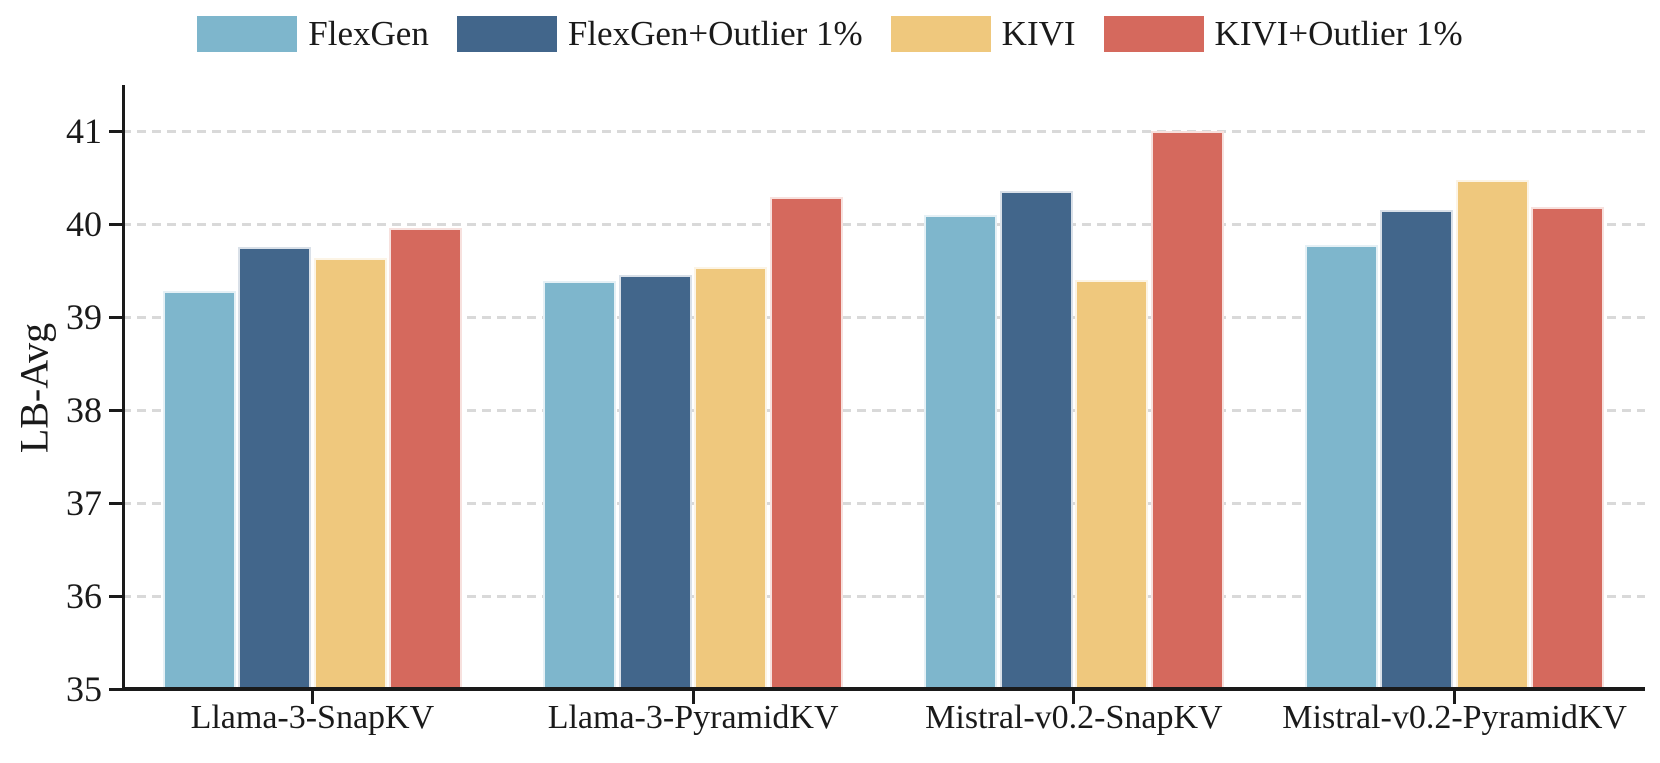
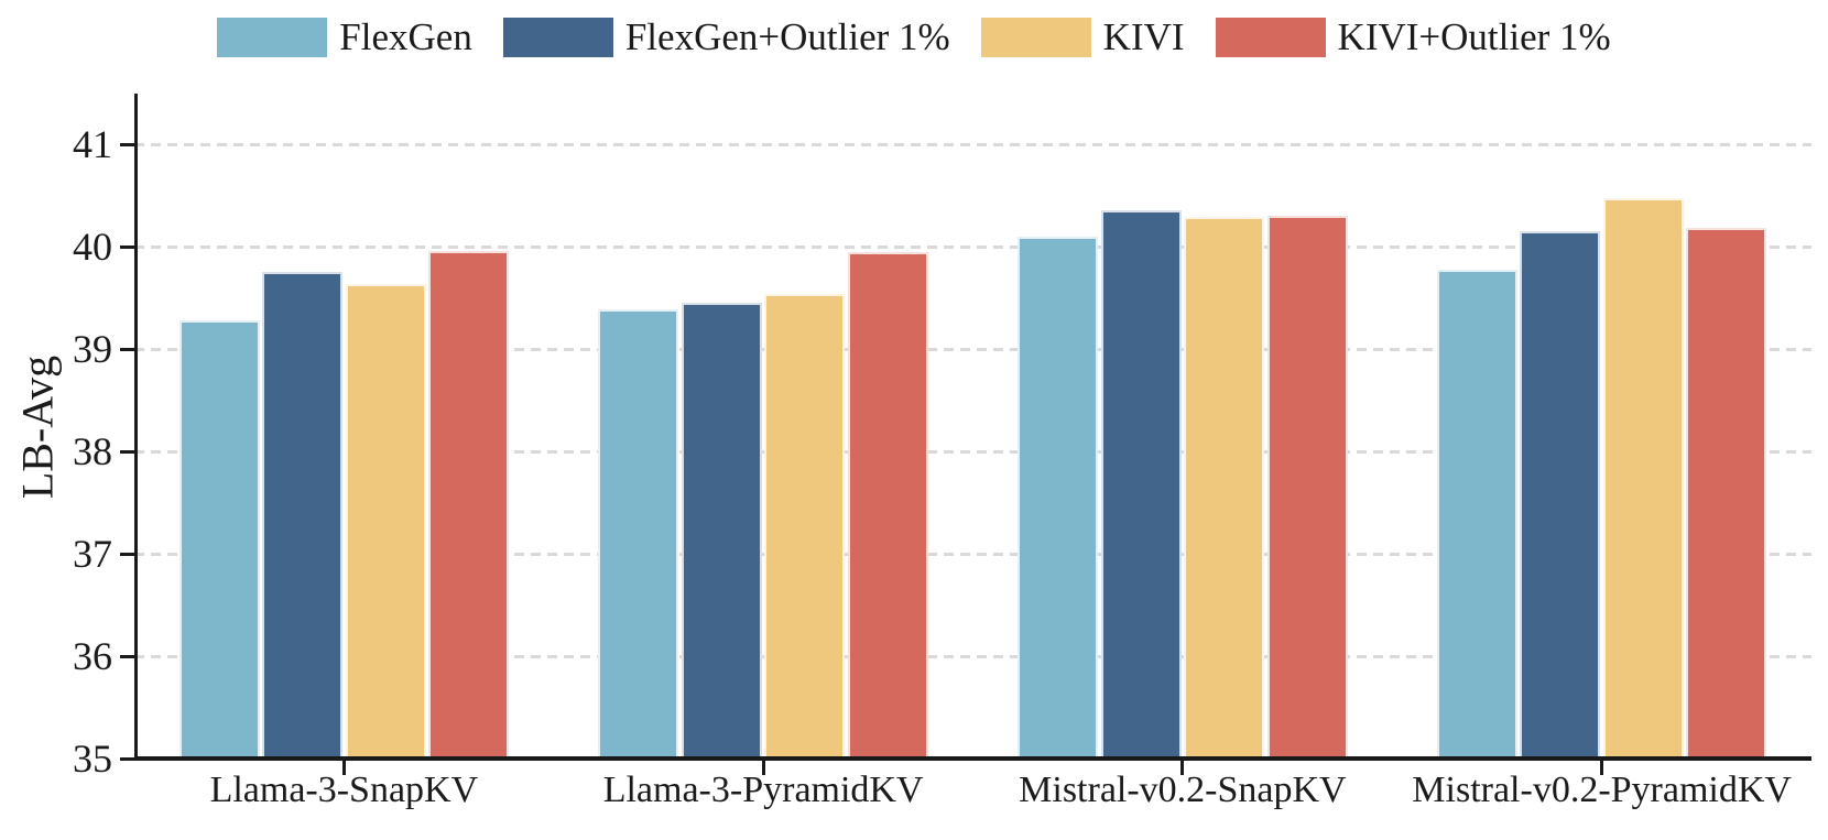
KIVI+Outlier 1%/Llama-3-PyramidKV: 40.3 -> 40.0
KIVI/Mistral-v0.2-SnapKV: 39.4 -> 40.3
KIVI+Outlier 1%/Mistral-v0.2-SnapKV: 41.0 -> 40.3
